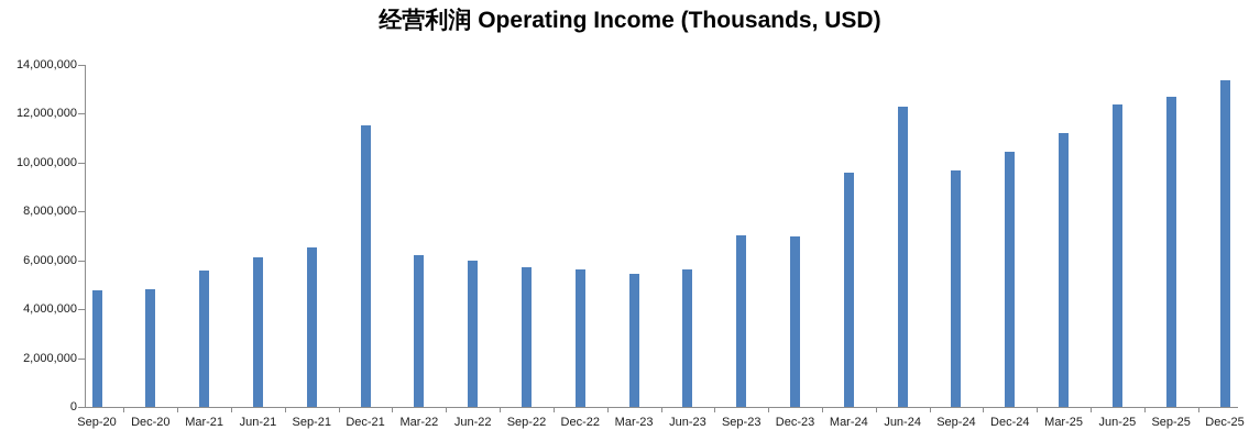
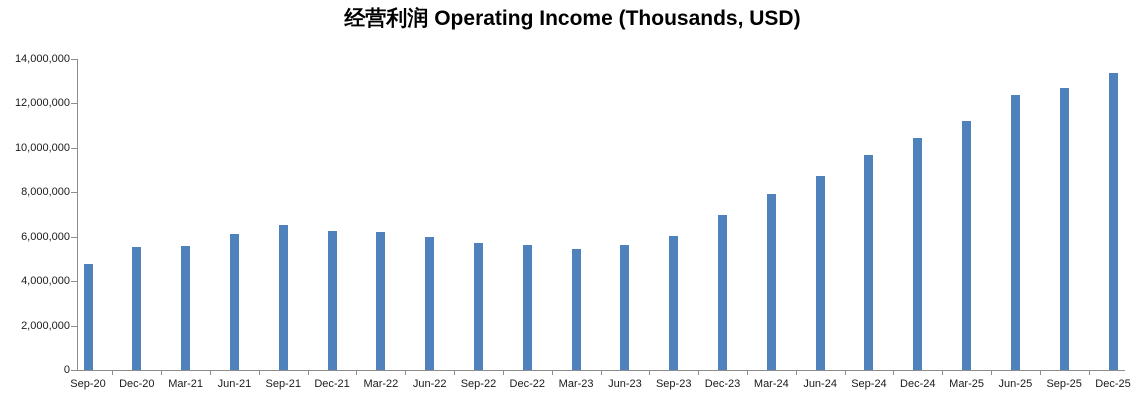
Dec-20: 4800000 -> 5500000
Dec-21: 11500000 -> 6200000
Sep-23: 7000000 -> 6000000
Mar-24: 9600000 -> 7900000
Jun-24: 12300000 -> 8700000
